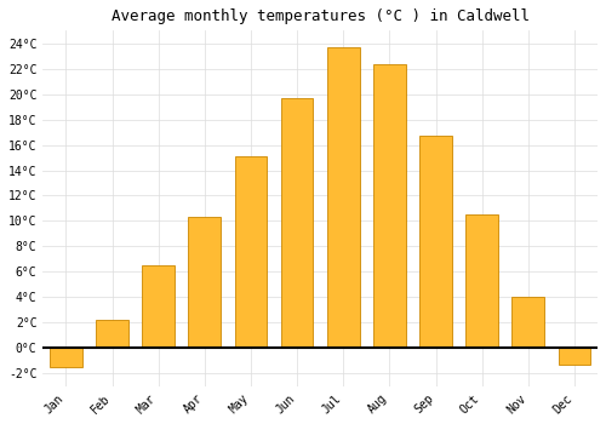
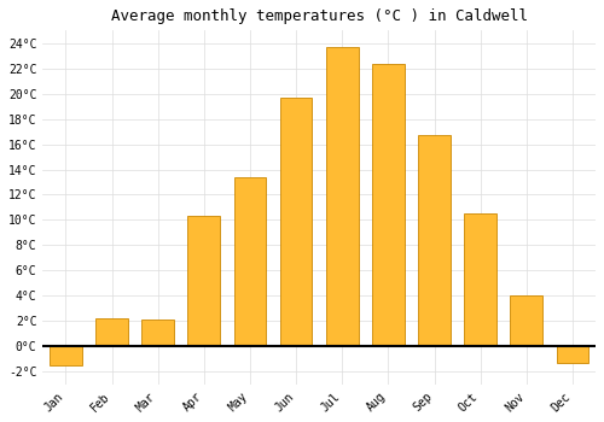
Mar: 6.5°C -> 2.1°C
May: 15.1°C -> 13.4°C
